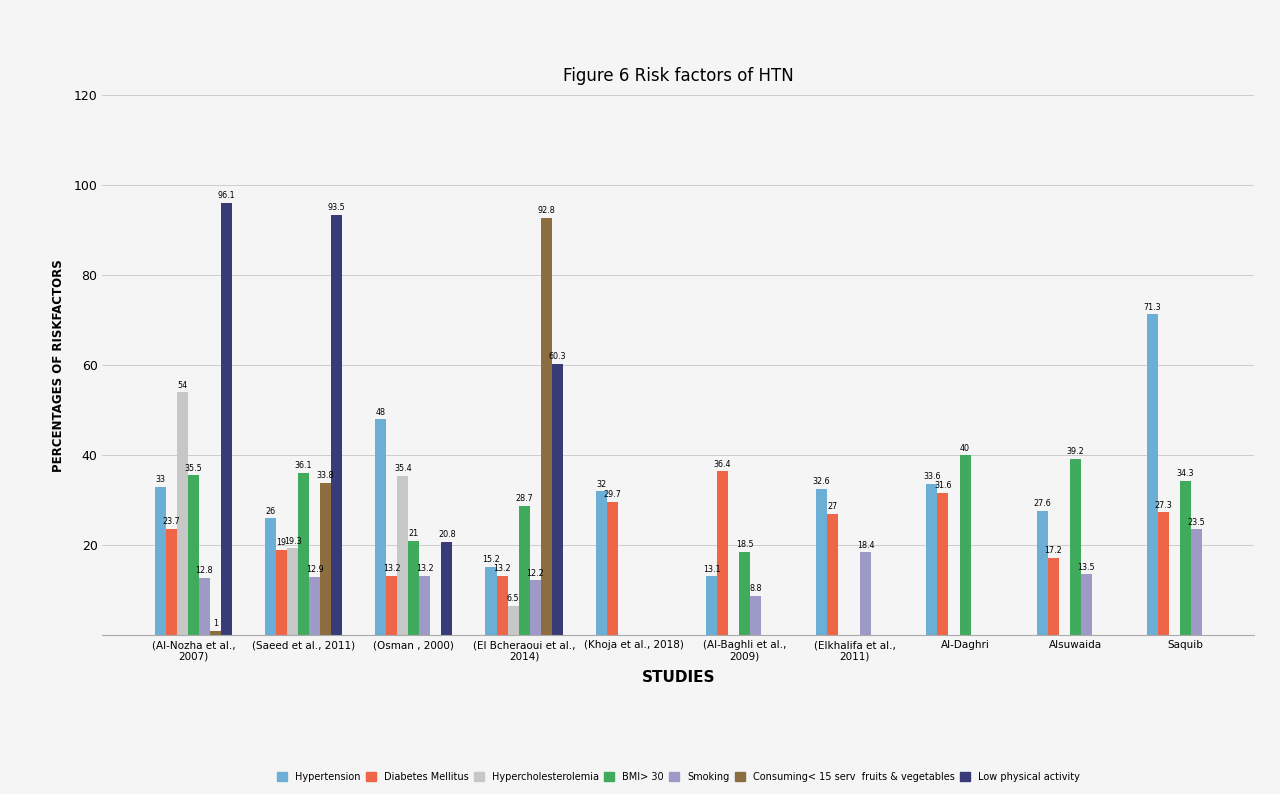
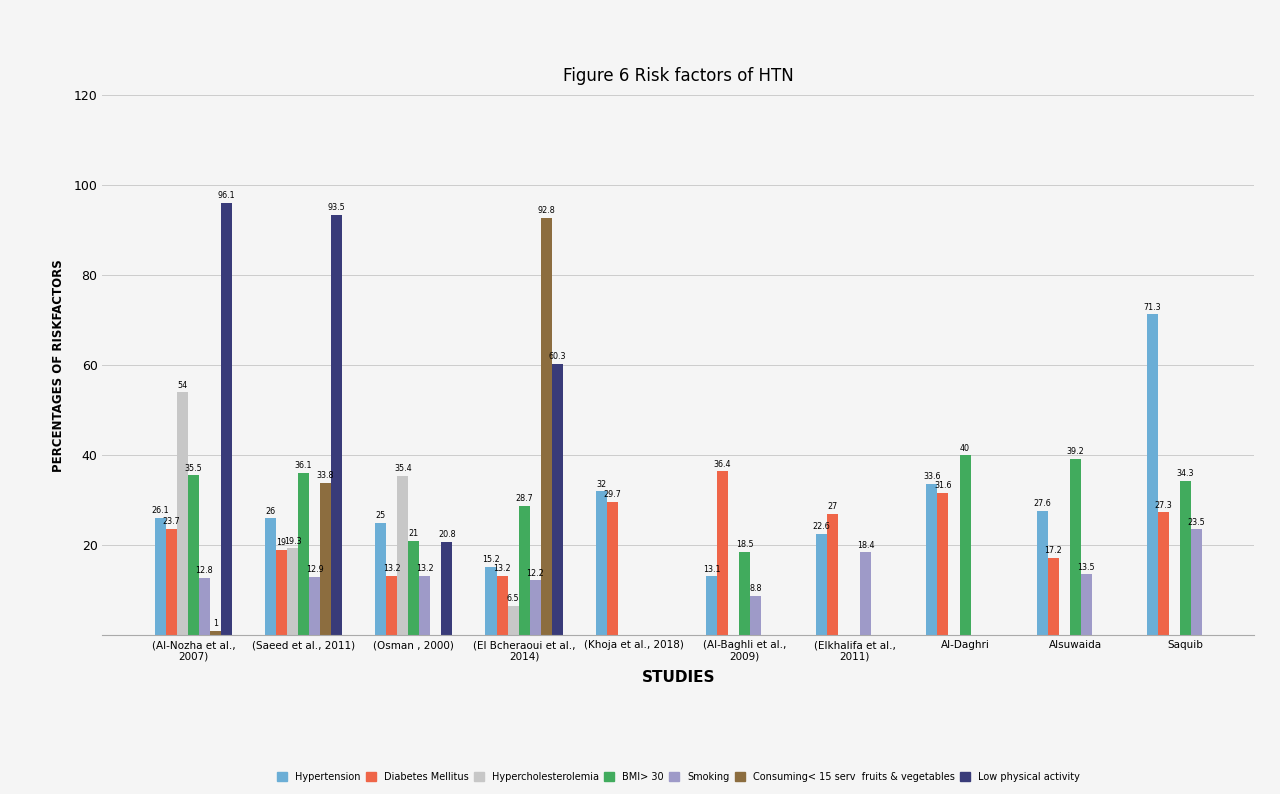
Hypertension/(Al-Nozha et al., 2007): 33 -> 26.1
Hypertension/(Osman , 2000): 48 -> 25
Hypertension/(Elkhalifa et al., 2011): 32.6 -> 22.6
